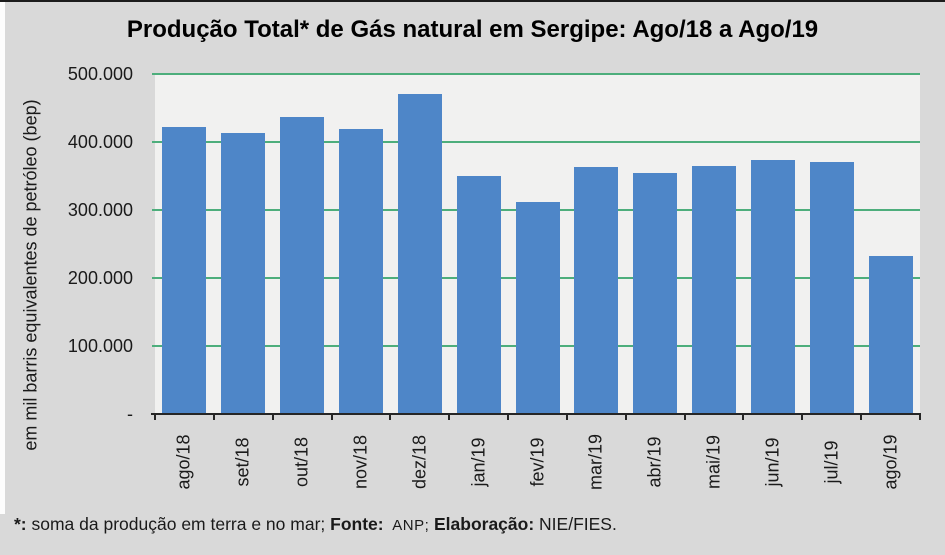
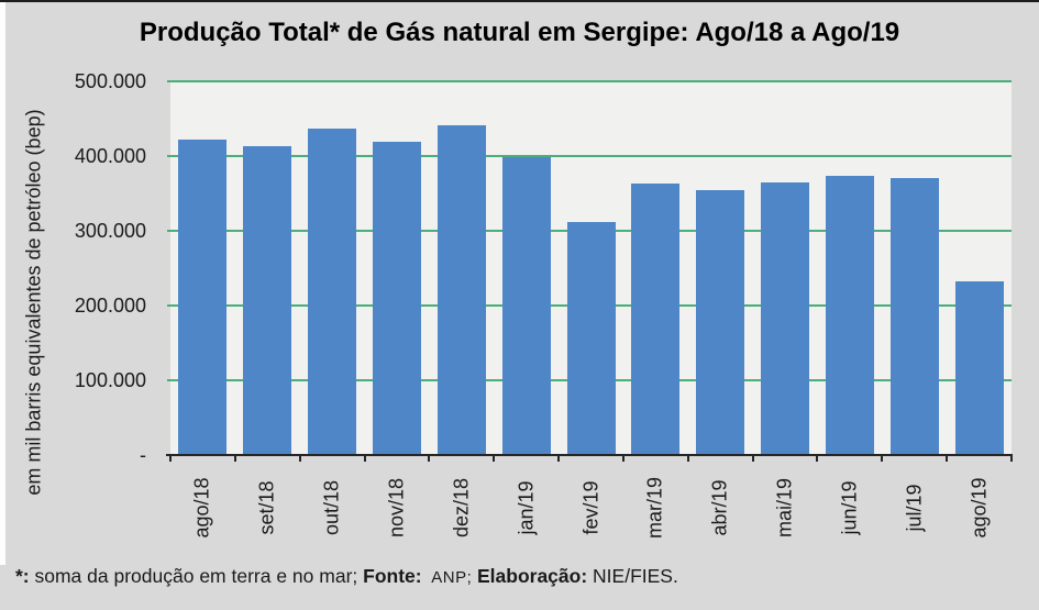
dez/18: 470000 -> 440000
jan/19: 350000 -> 400000
